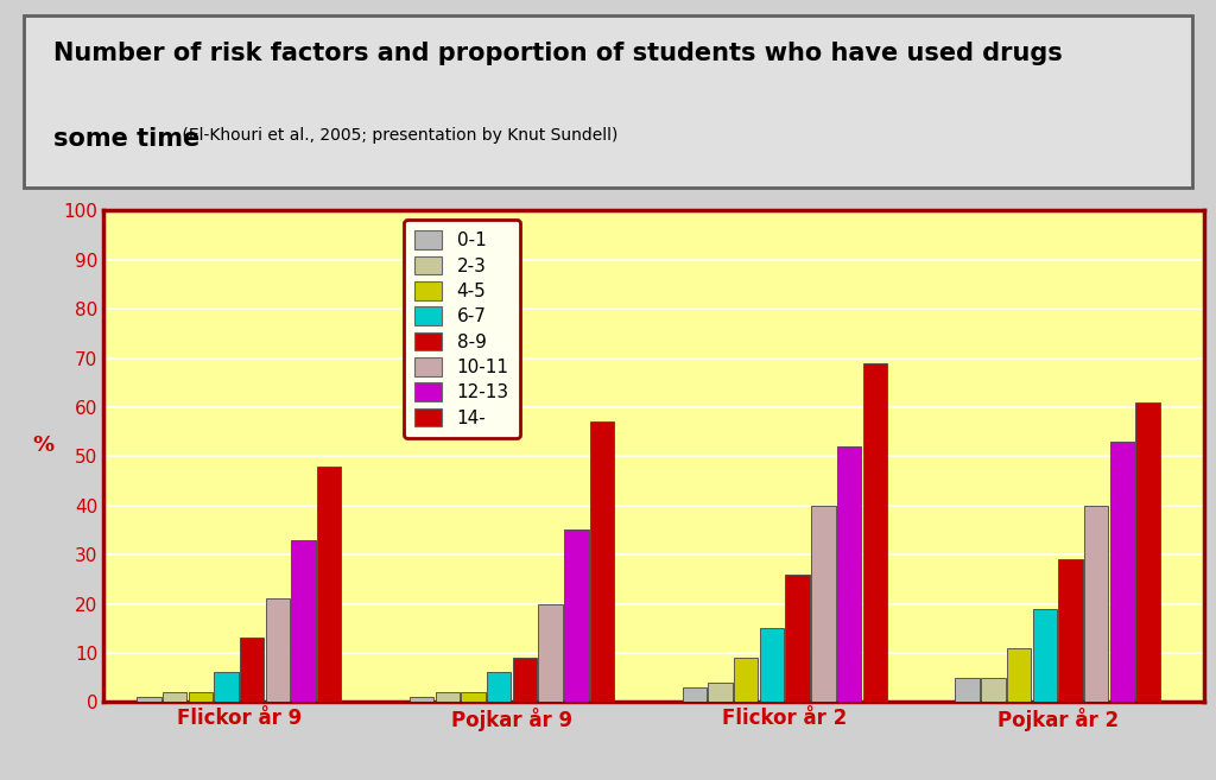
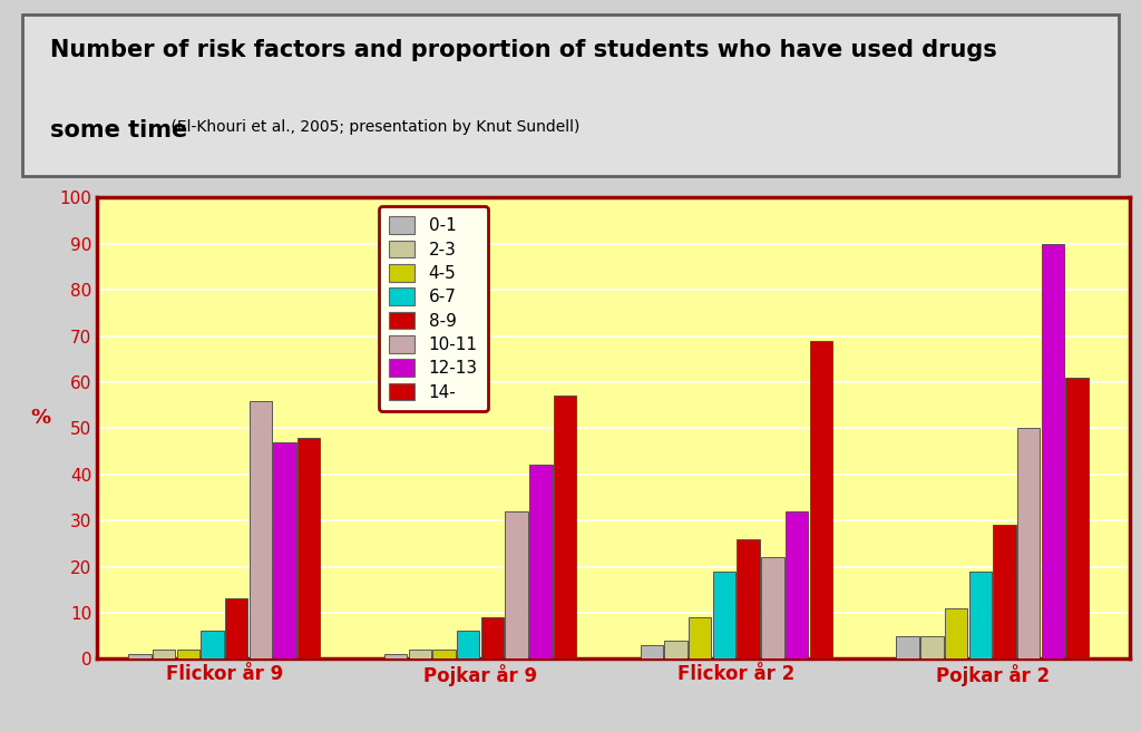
10-11/Flickor år 9: 21 -> 56
12-13/Flickor år 9: 33 -> 47
10-11/Pojkar år 9: 20 -> 32
12-13/Pojkar år 9: 35 -> 42
6-7/Flickor år 2: 15 -> 19
10-11/Flickor år 2: 40 -> 22
12-13/Flickor år 2: 52 -> 32
10-11/Pojkar år 2: 40 -> 50
12-13/Pojkar år 2: 53 -> 90
